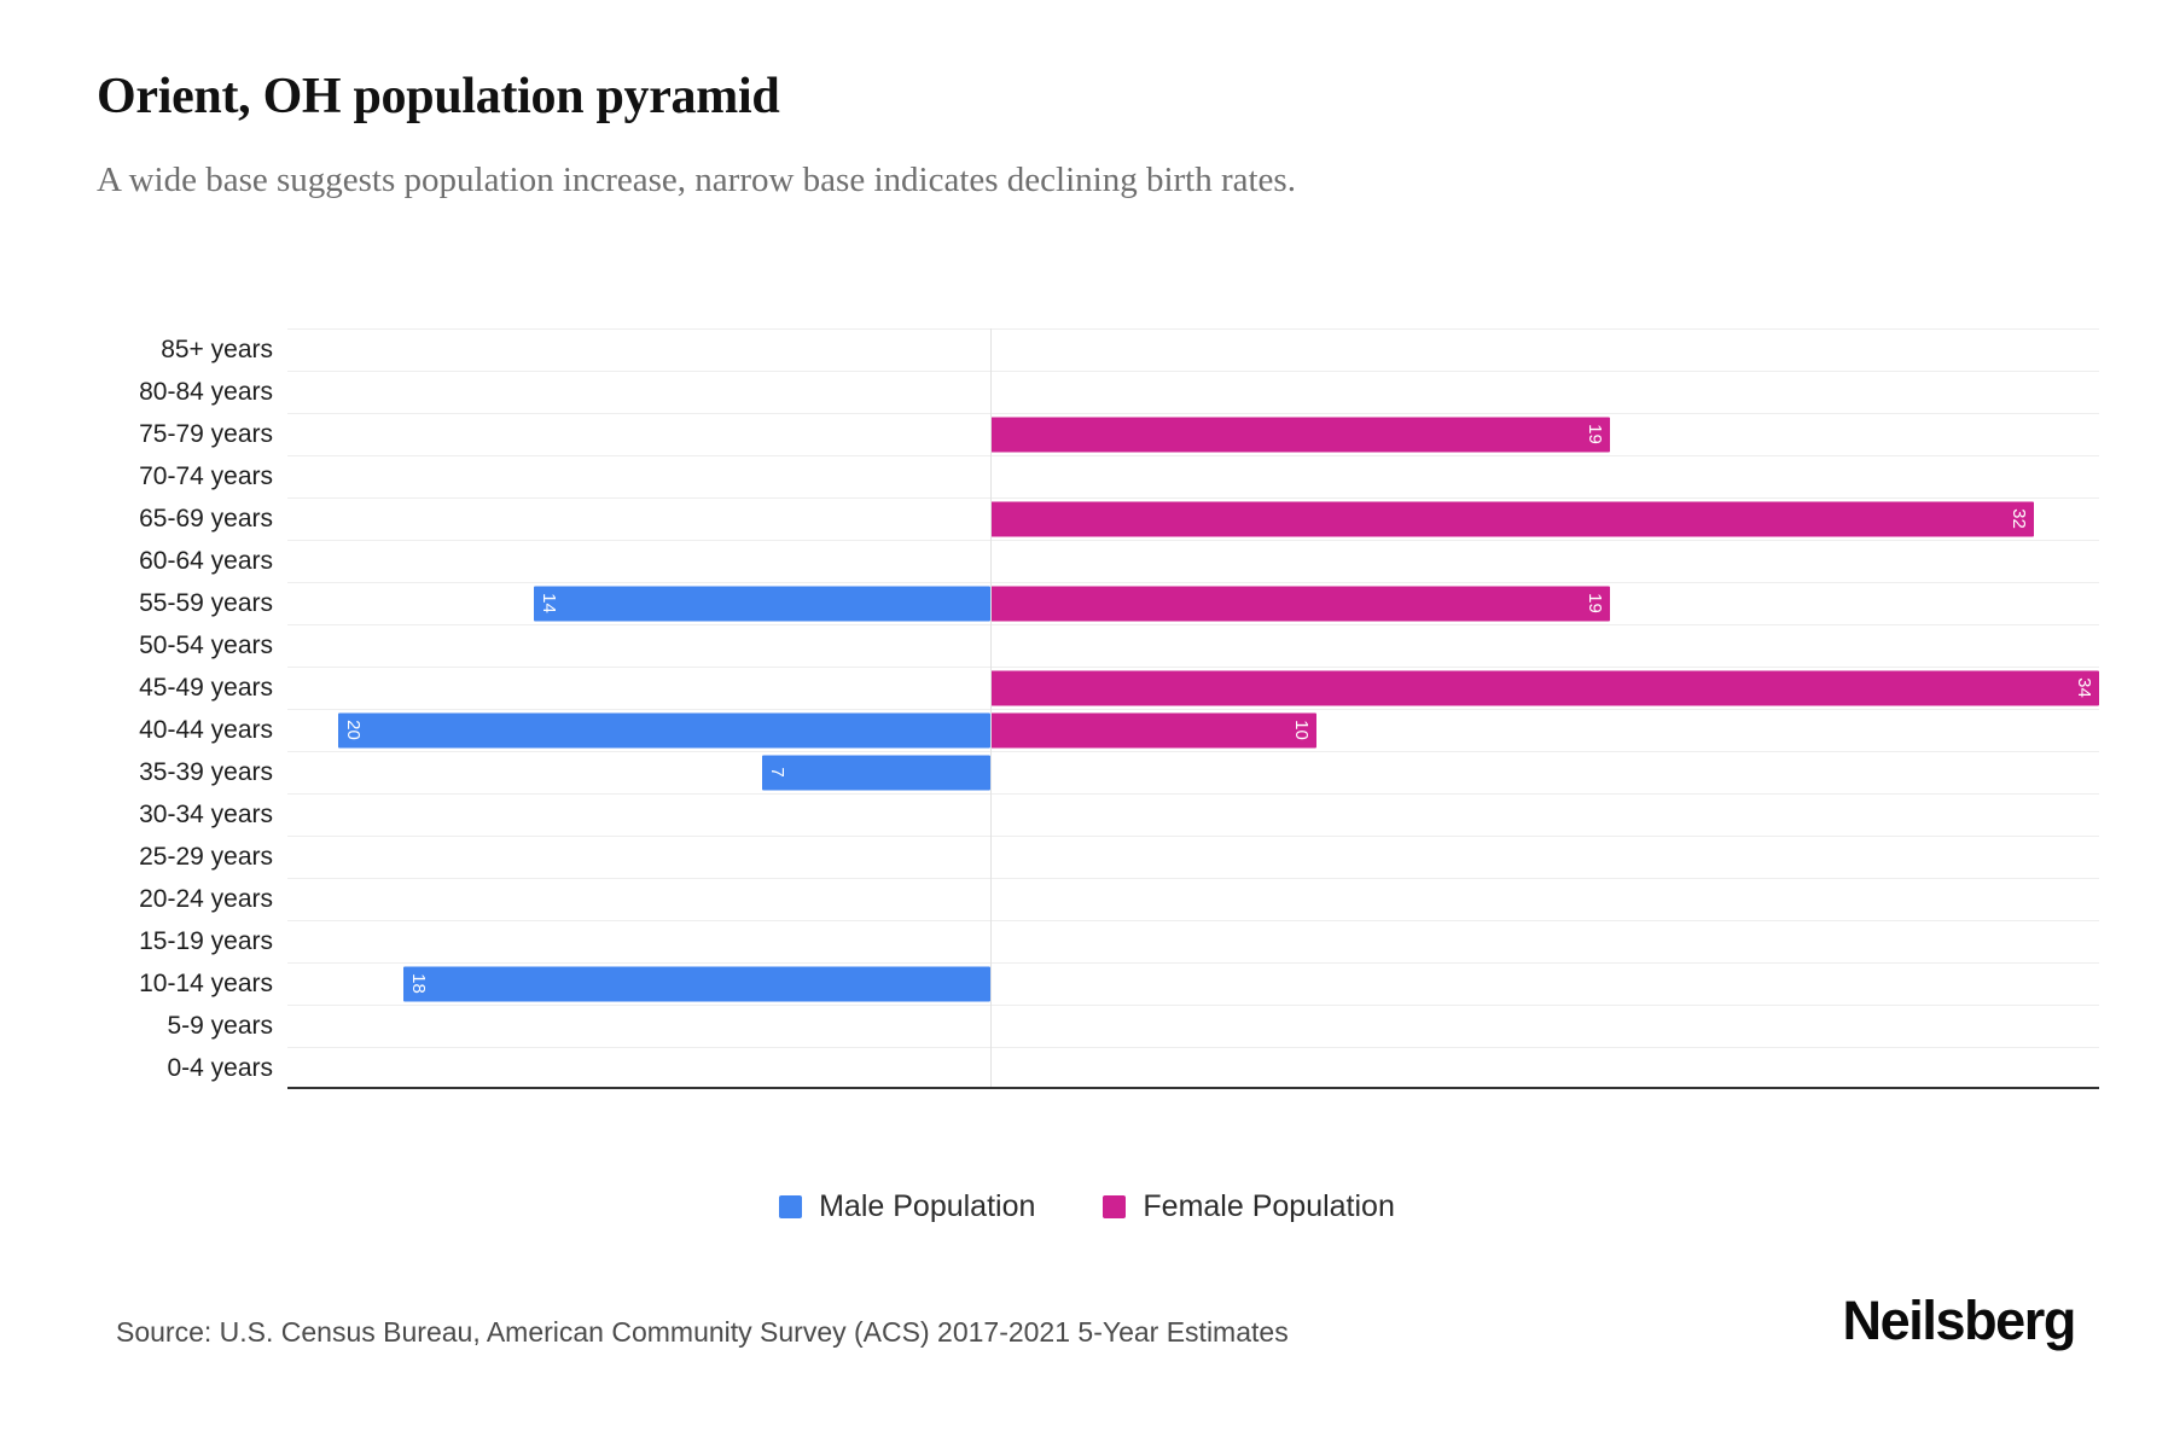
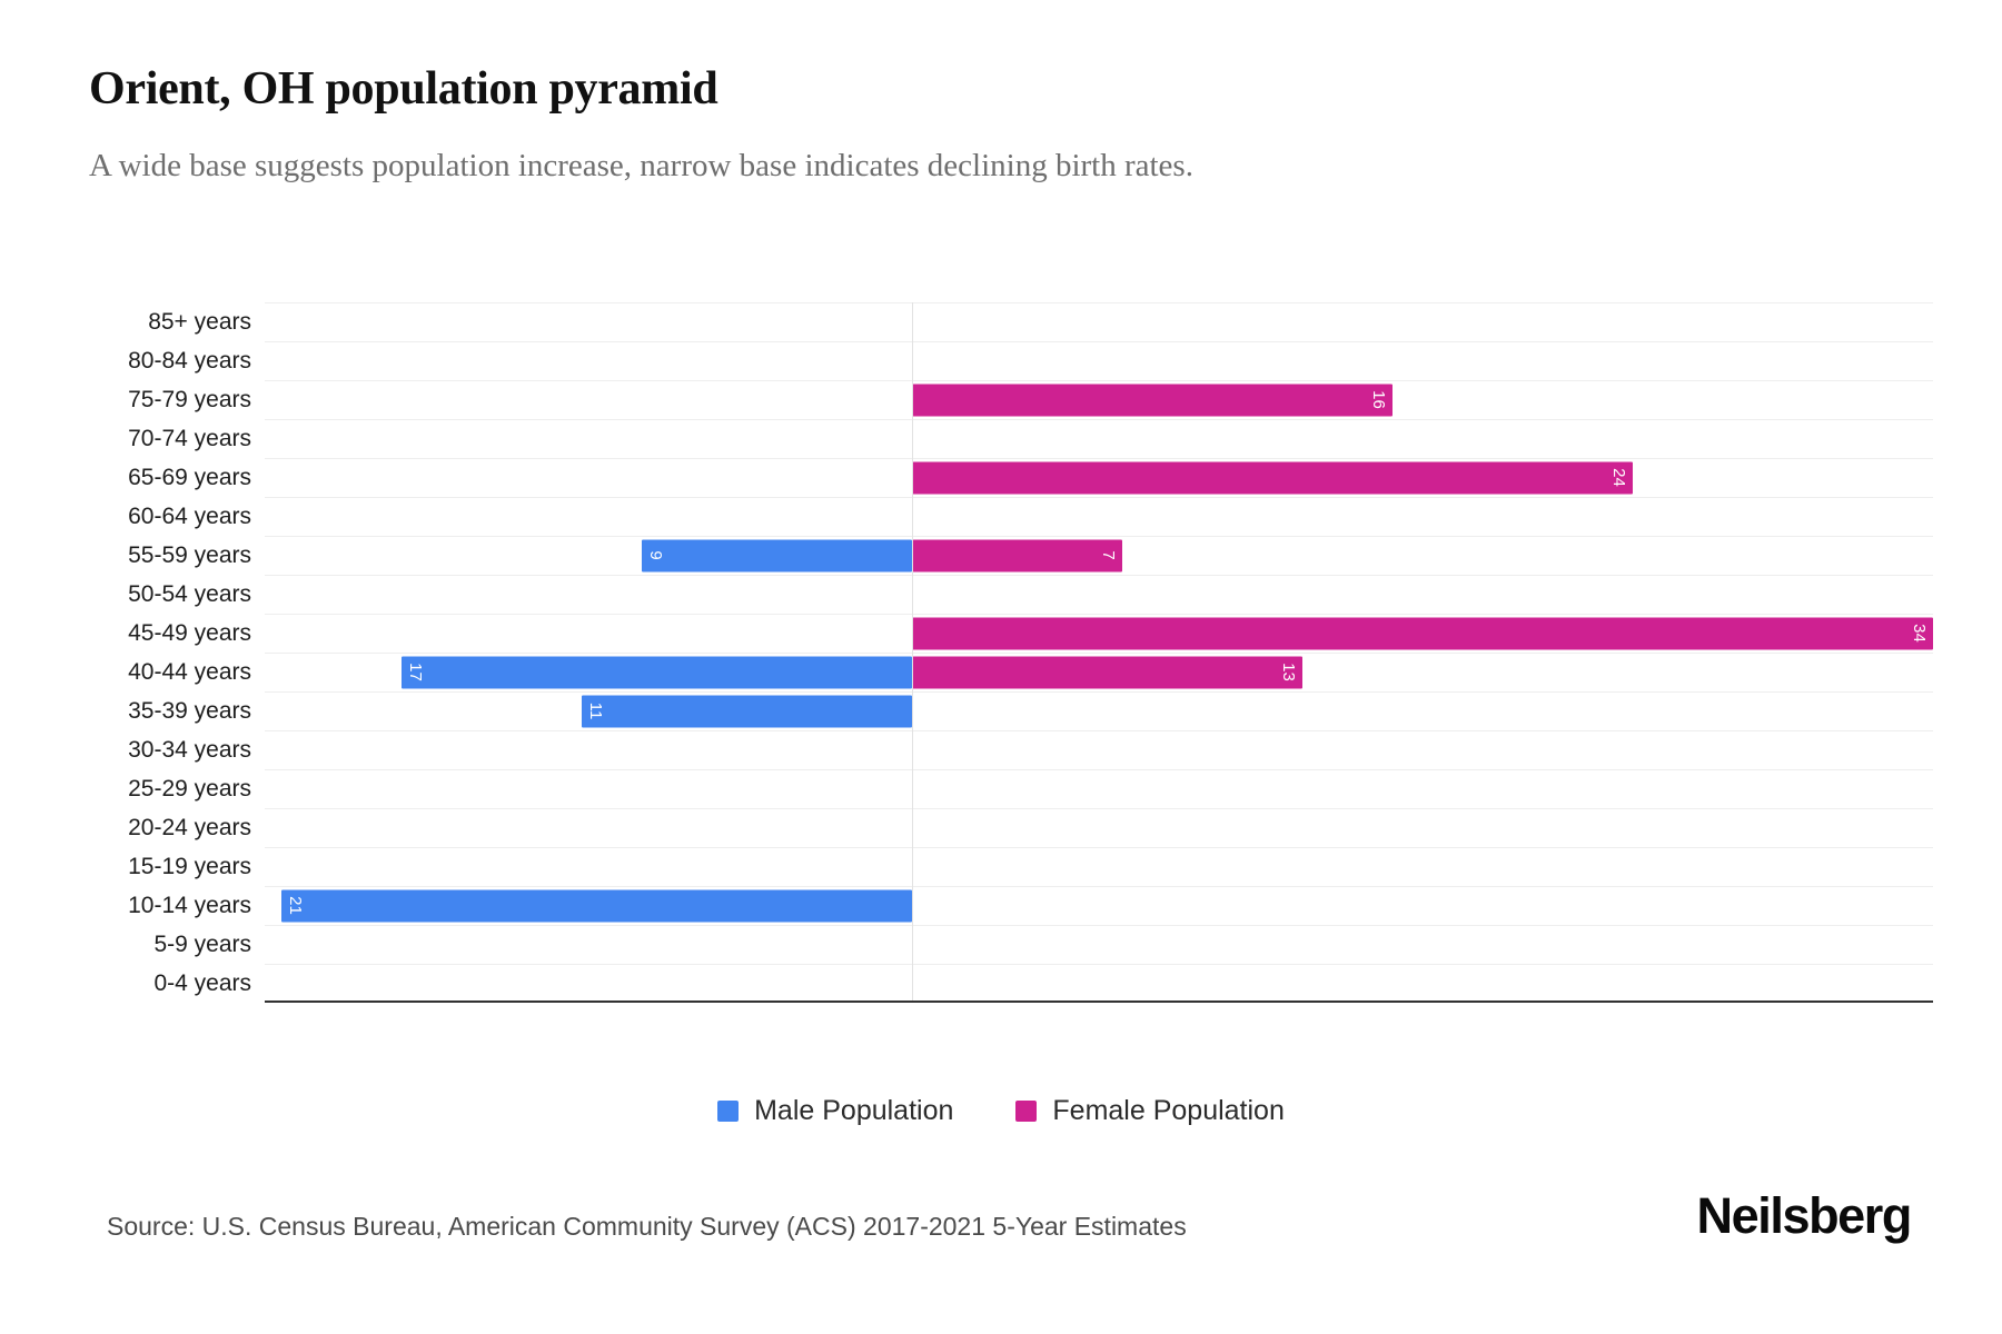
Female Population/75-79 years: 19 -> 16
Female Population/65-69 years: 32 -> 24
Male Population/55-59 years: 14 -> 9
Female Population/55-59 years: 19 -> 7
Male Population/40-44 years: 20 -> 17
Female Population/40-44 years: 10 -> 13
Male Population/35-39 years: 7 -> 11
Male Population/10-14 years: 18 -> 21
